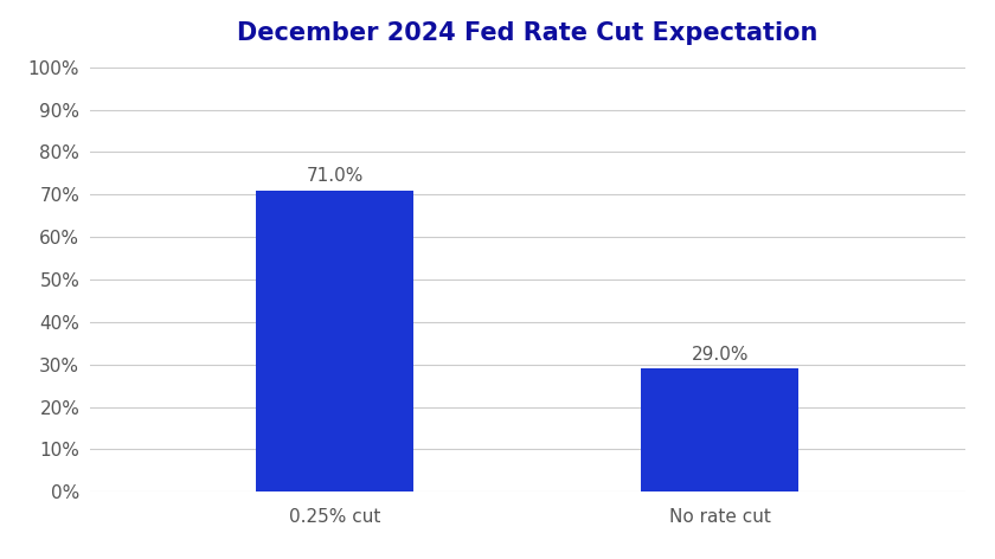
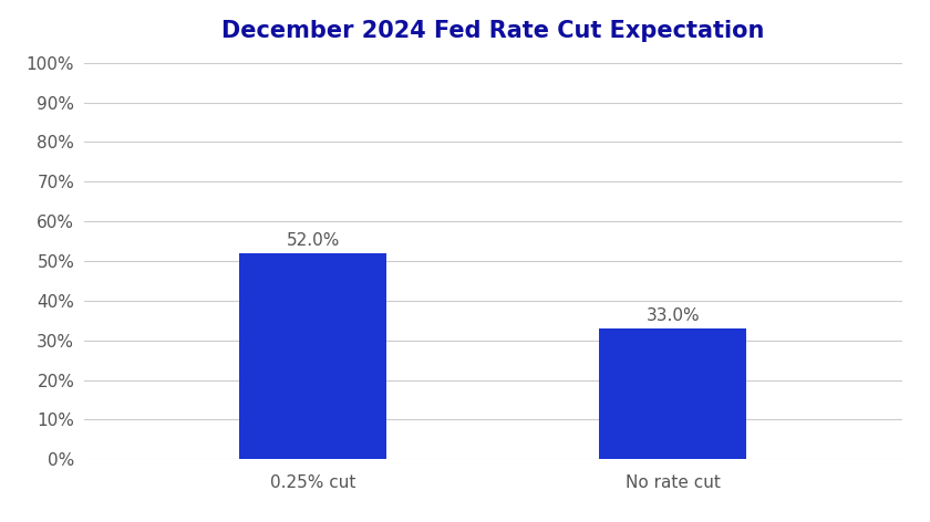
0.25% cut: 71.0% -> 52.0%
No rate cut: 29.0% -> 33.0%
